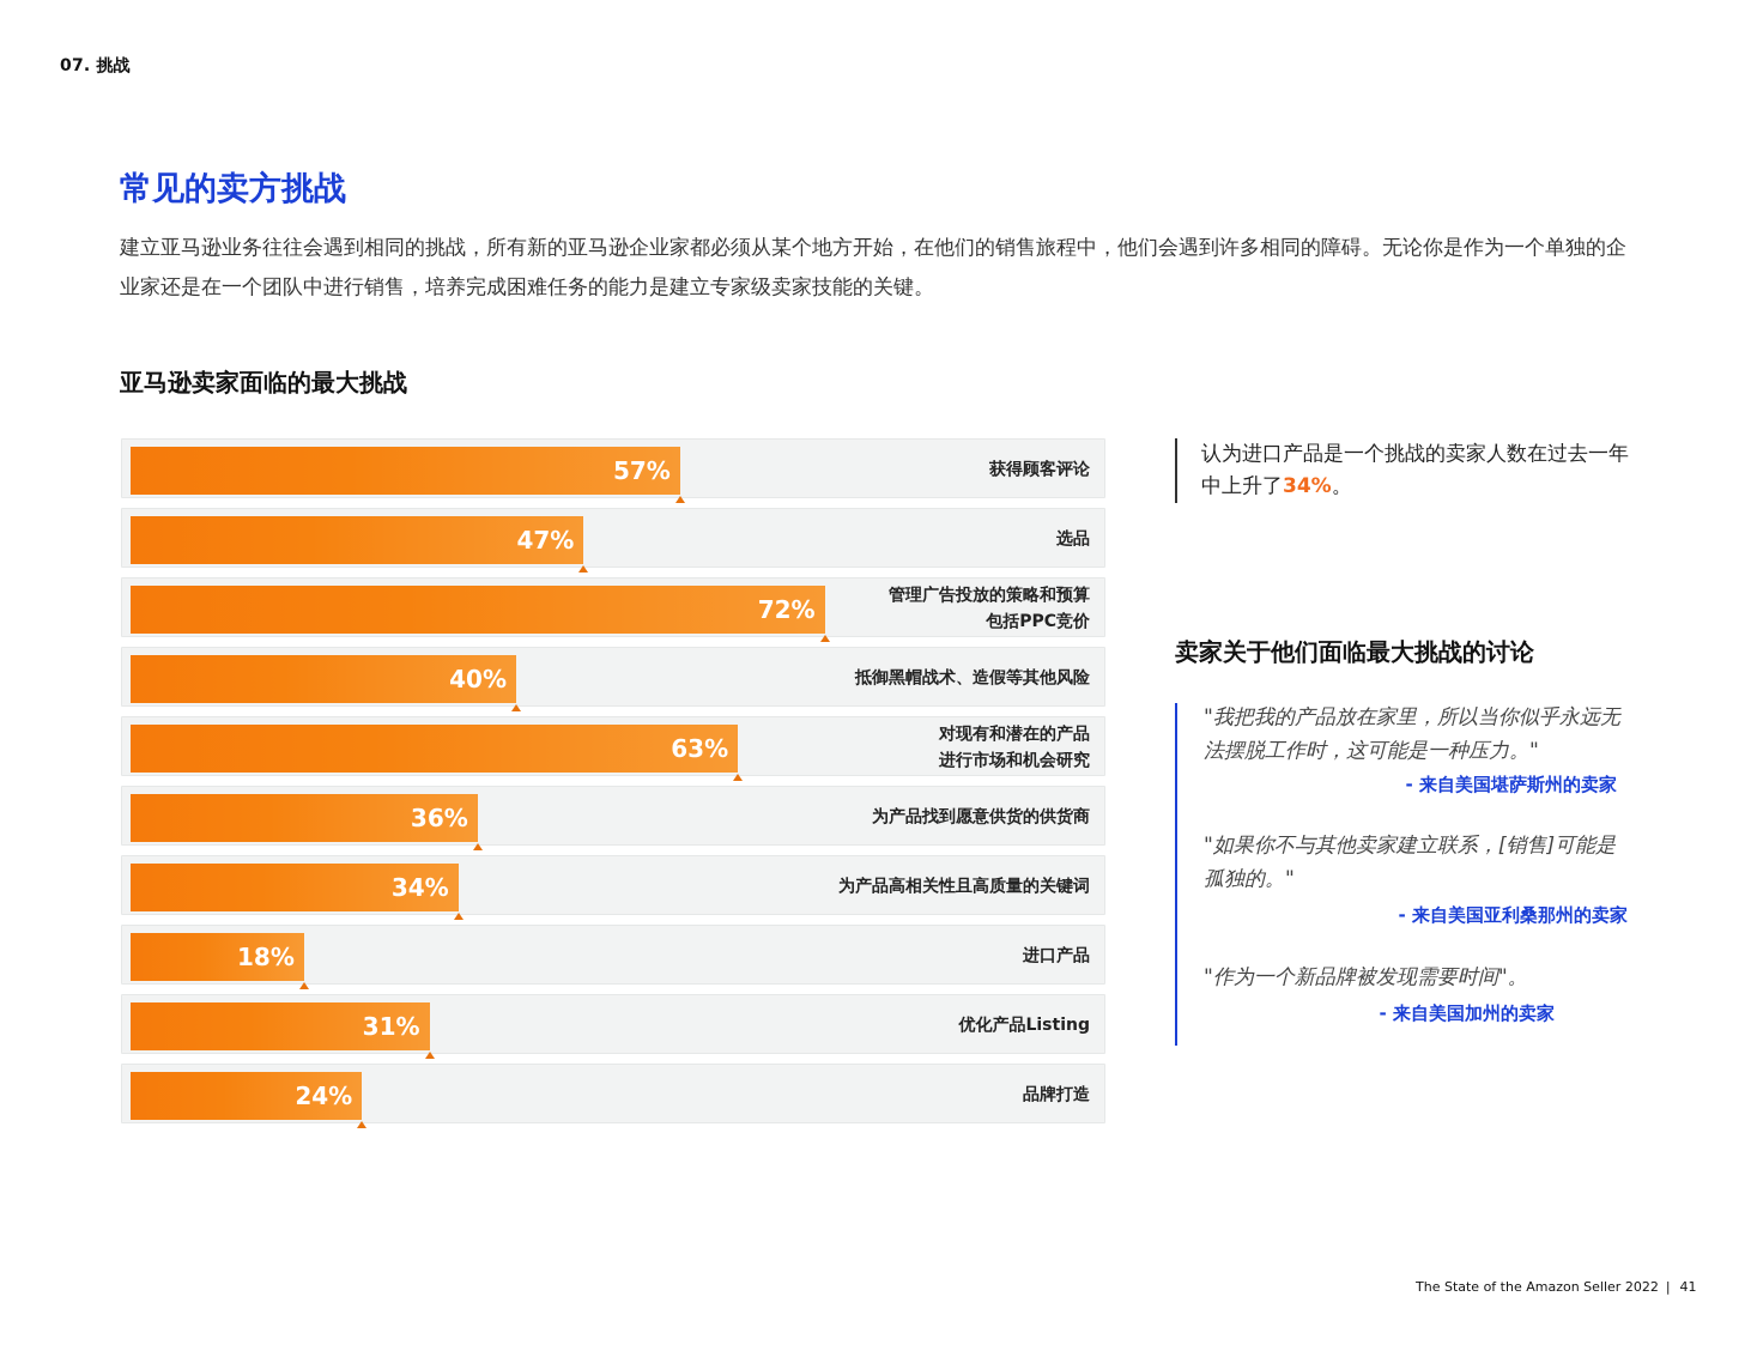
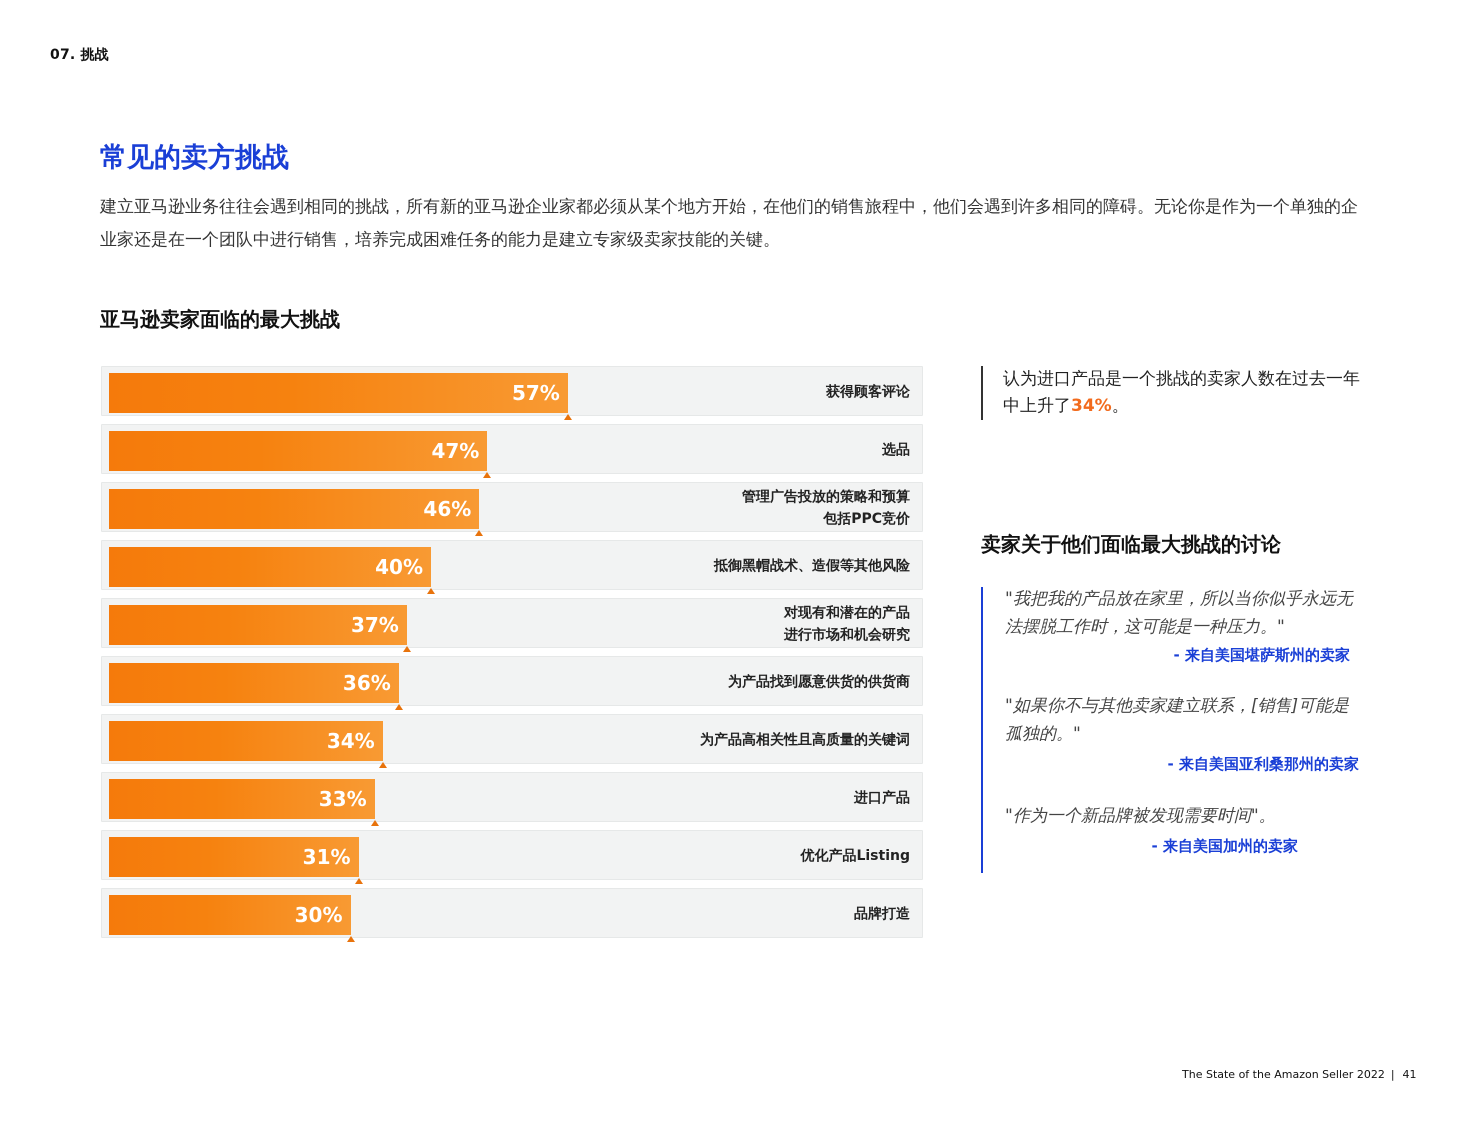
管理广告投放的策略和预算 包括PPC竞价: 72% -> 46%
对现有和潜在的产品 进行市场和机会研究: 63% -> 37%
进口产品: 18% -> 33%
品牌打造: 24% -> 30%
